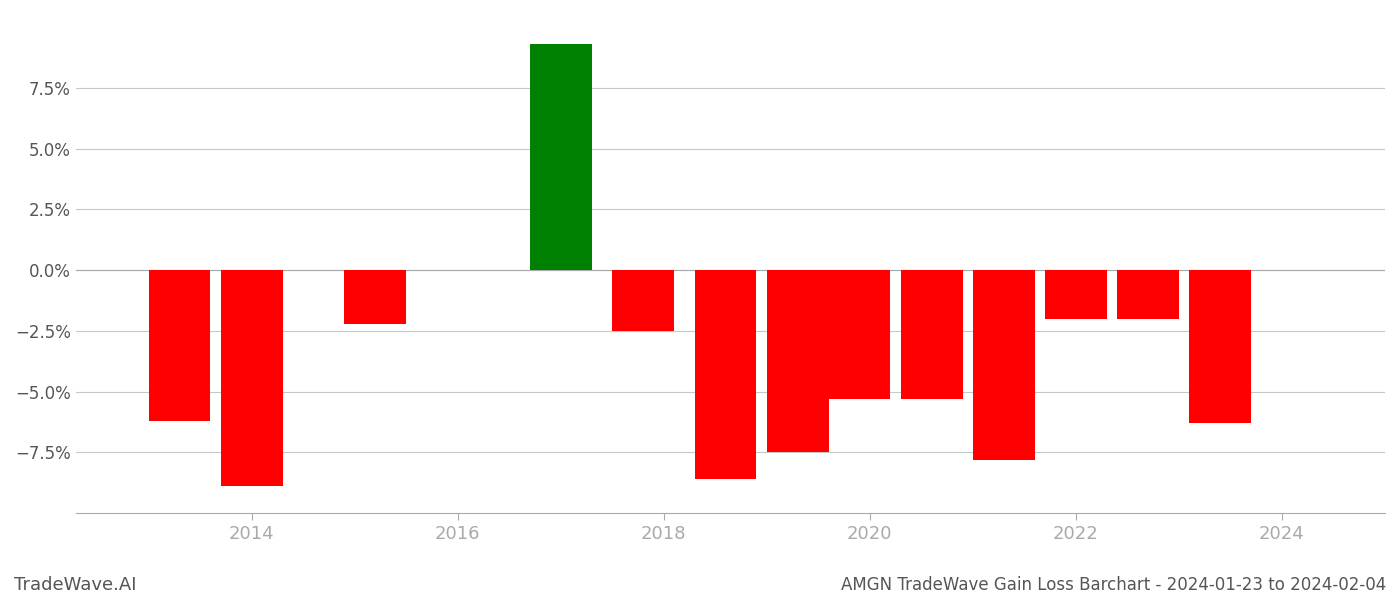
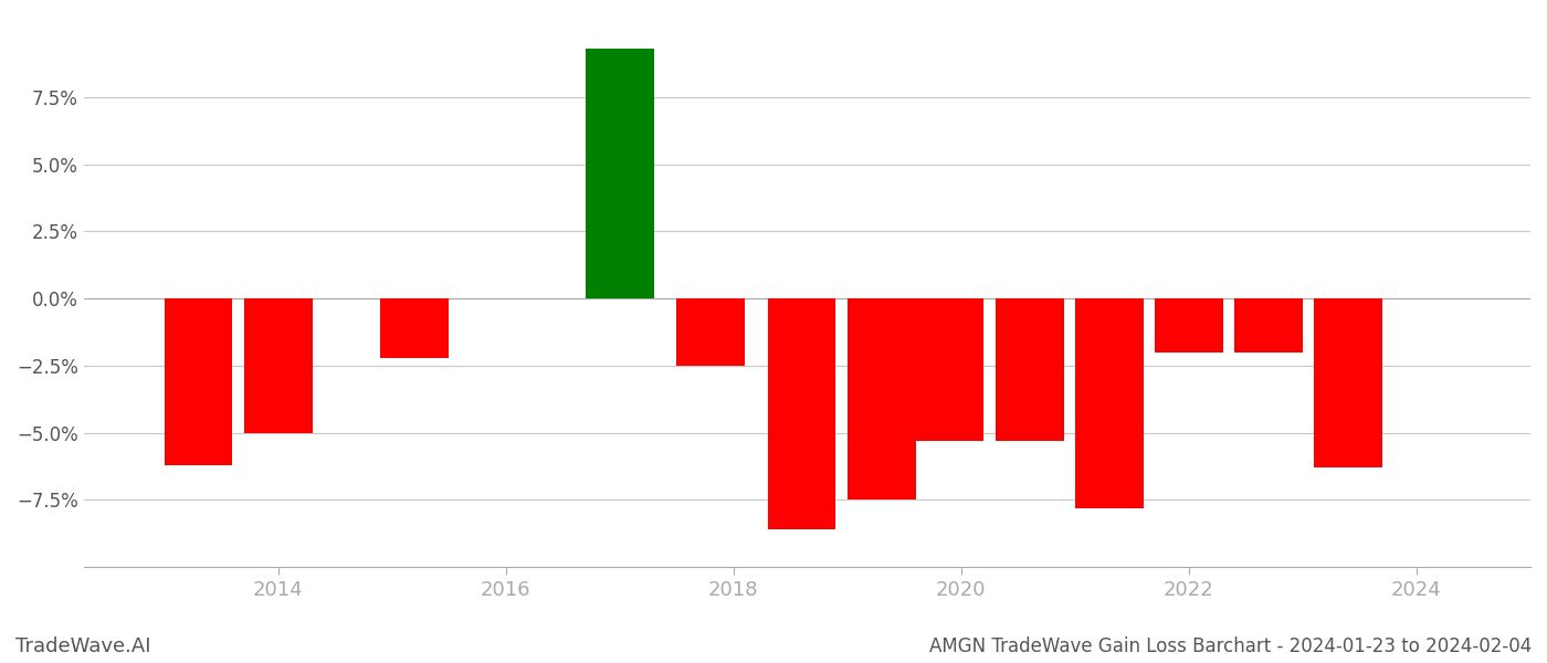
2014: -8.9% -> -5.0%
